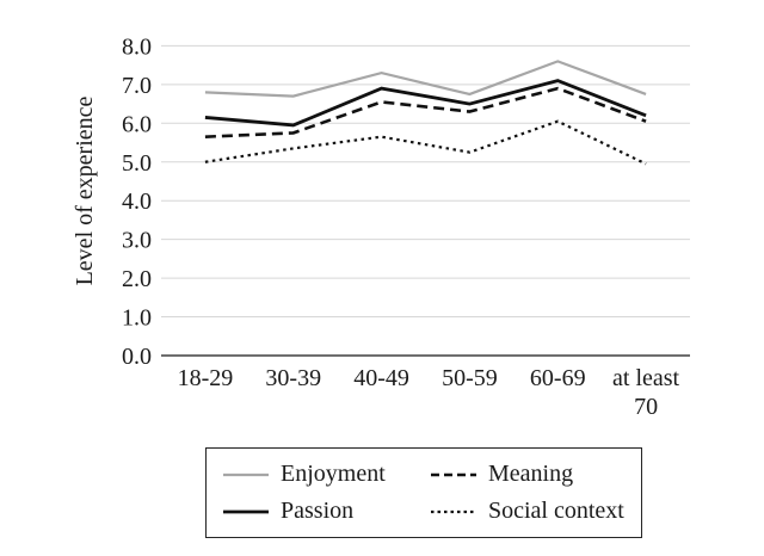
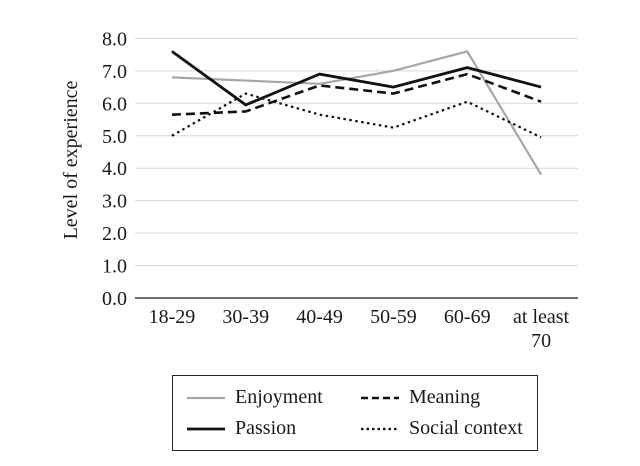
Passion/18-29: 6.2 -> 7.6
Social context/30-39: 5.3 -> 6.3
Enjoyment/40-49: 7.3 -> 6.6
Enjoyment/50-59: 6.8 -> 7.0
Enjoyment/at least 70: 6.8 -> 3.8
Passion/at least 70: 6.2 -> 6.5
